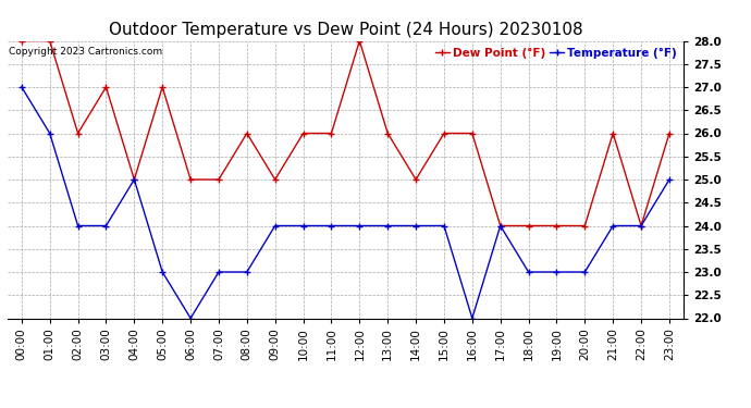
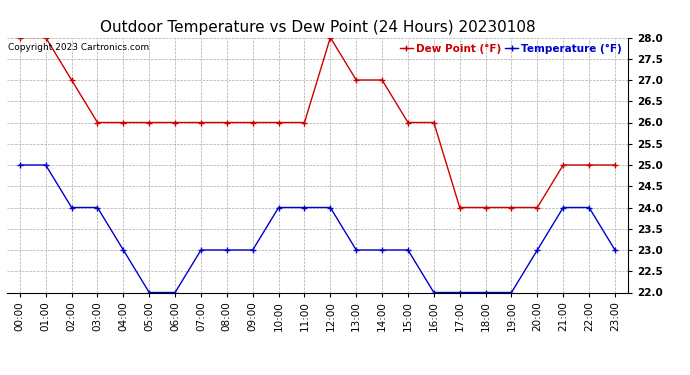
Temperature (°F)/00:00: 27 -> 25
Temperature (°F)/01:00: 26 -> 25
Dew Point (°F)/02:00: 26 -> 27
Dew Point (°F)/03:00: 27 -> 26
Temperature (°F)/04:00: 25 -> 23
Dew Point (°F)/04:00: 25 -> 26
Temperature (°F)/05:00: 23 -> 22
Dew Point (°F)/05:00: 27 -> 26
Dew Point (°F)/06:00: 25 -> 26
Dew Point (°F)/07:00: 25 -> 26
Temperature (°F)/09:00: 24 -> 23
Dew Point (°F)/09:00: 25 -> 26
Temperature (°F)/13:00: 24 -> 23
Dew Point (°F)/13:00: 26 -> 27
Temperature (°F)/14:00: 24 -> 23
Dew Point (°F)/14:00: 25 -> 27
Temperature (°F)/15:00: 24 -> 23
Temperature (°F)/17:00: 24 -> 22
Temperature (°F)/18:00: 23 -> 22
Temperature (°F)/19:00: 23 -> 22
Dew Point (°F)/21:00: 26 -> 25
Dew Point (°F)/22:00: 24 -> 25
Temperature (°F)/23:00: 25 -> 23
Dew Point (°F)/23:00: 26 -> 25
